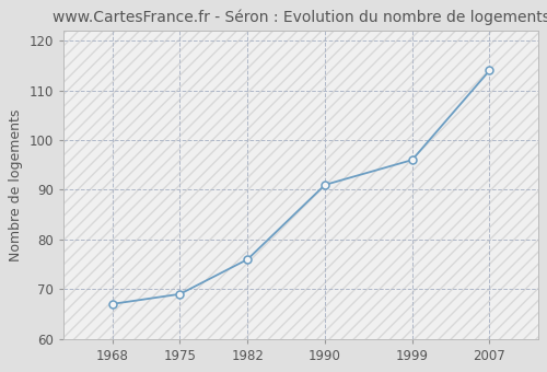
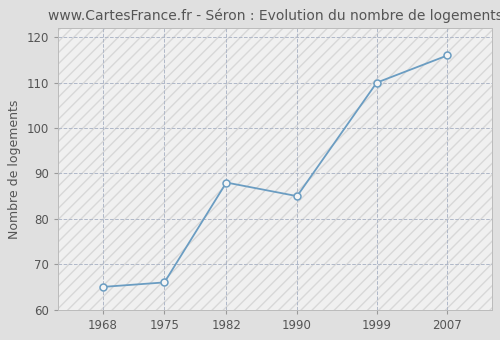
1968: 67 -> 65
1975: 69 -> 66
1982: 76 -> 88
1990: 91 -> 85
1999: 96 -> 110
2007: 114 -> 116
